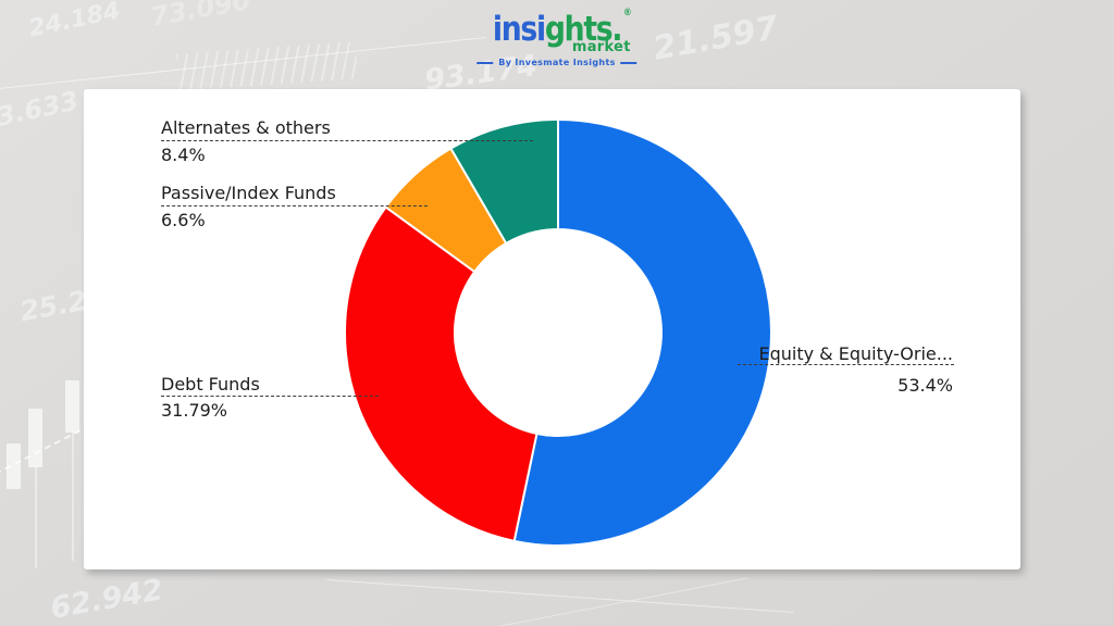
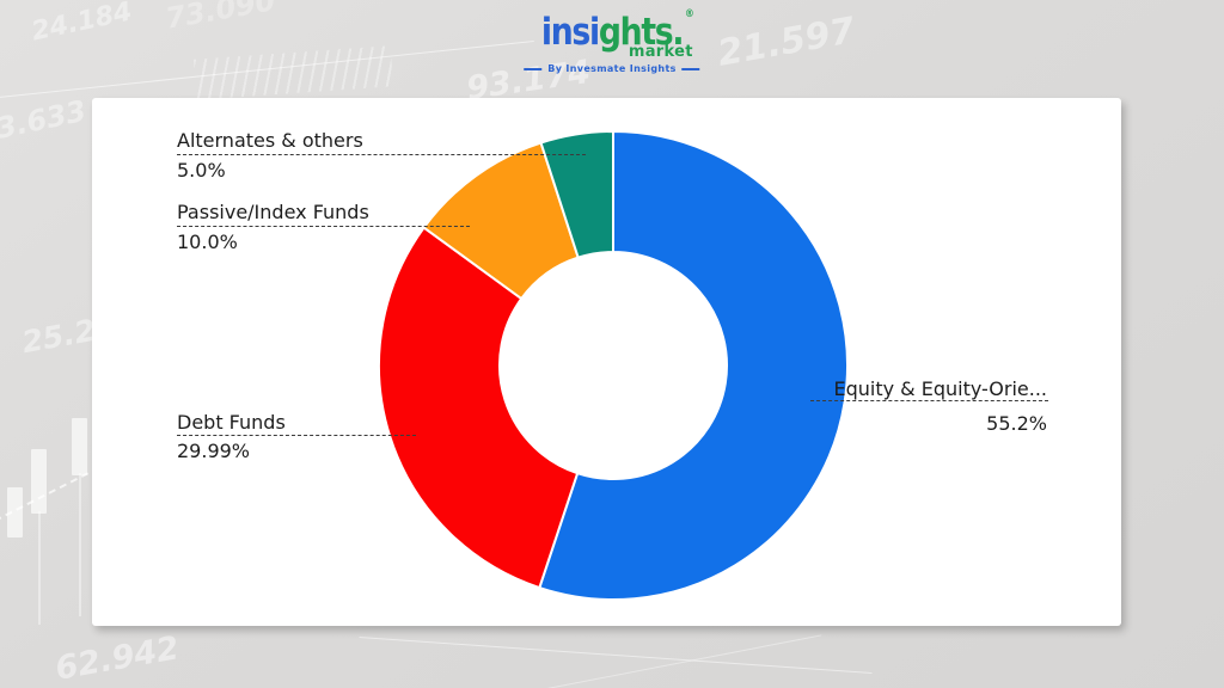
Equity & Equity-Orie...: 53.4% -> 55.2%
Debt Funds: 31.79% -> 29.99%
Passive/Index Funds: 6.6% -> 10.0%
Alternates & others: 8.4% -> 5.0%
